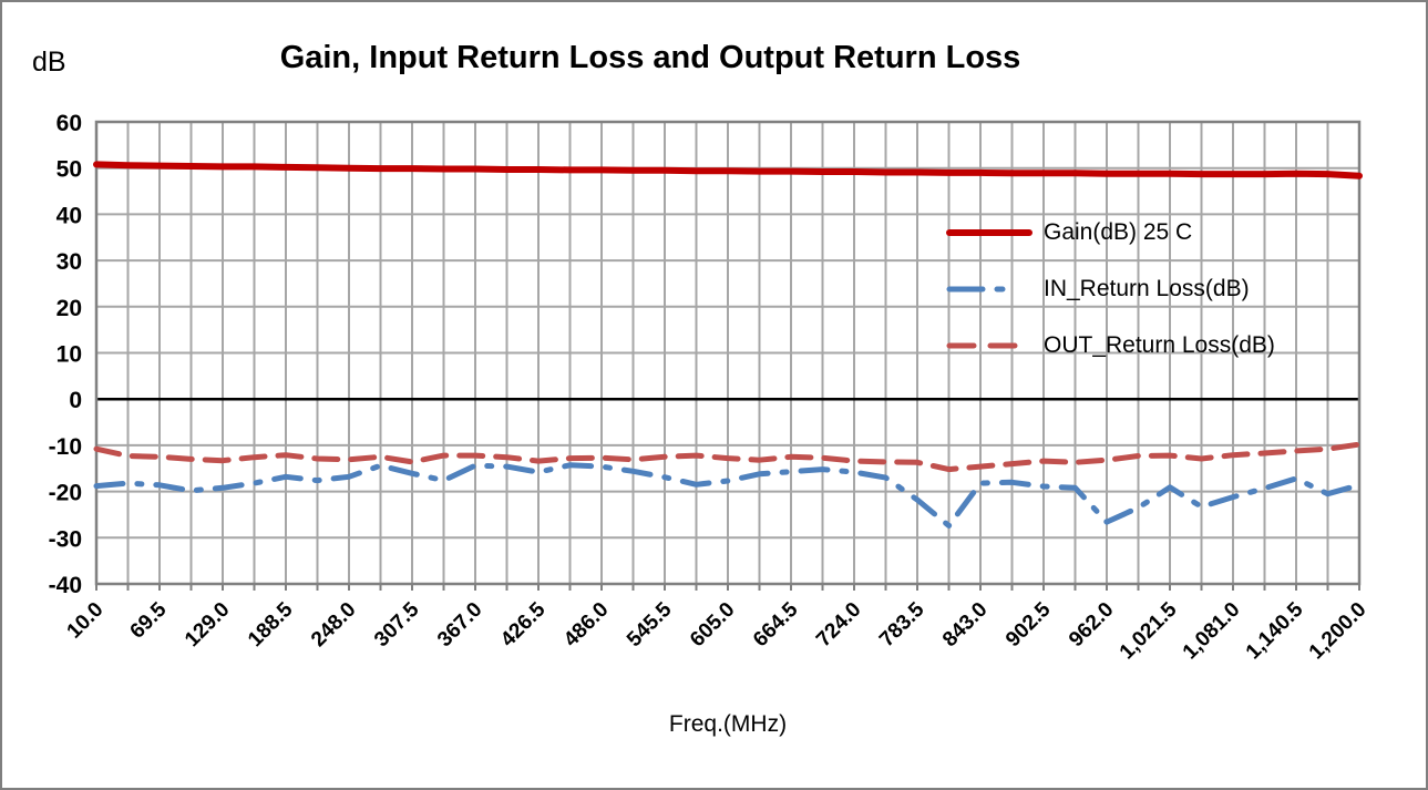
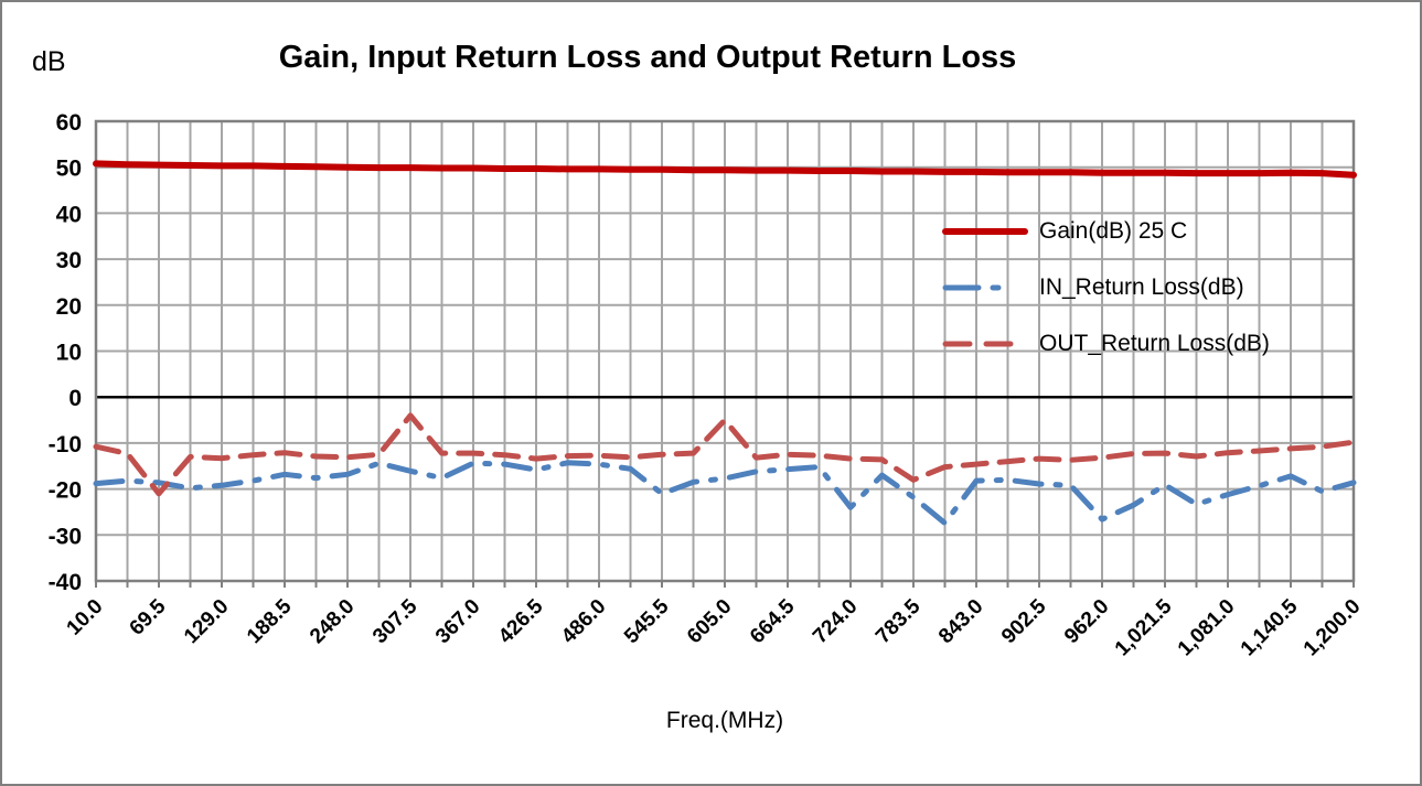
OUT_Return Loss(dB)/69.5: -12 -> -21
OUT_Return Loss(dB)/307.5: -14 -> -4
IN_Return Loss(dB)/545.5: -17 -> -21
OUT_Return Loss(dB)/605.0: -13 -> -5
IN_Return Loss(dB)/724.0: -16 -> -24
OUT_Return Loss(dB)/783.5: -14 -> -18
